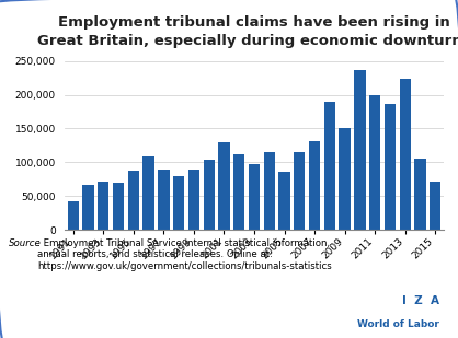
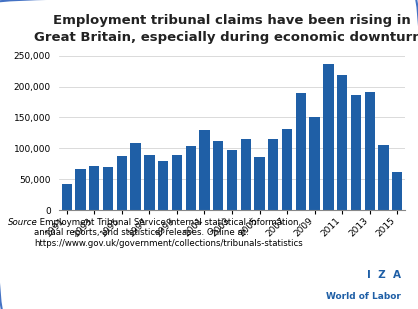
2011: 200,000 -> 218,000
2013: 224,000 -> 191,000
2015: 72,000 -> 61,000
